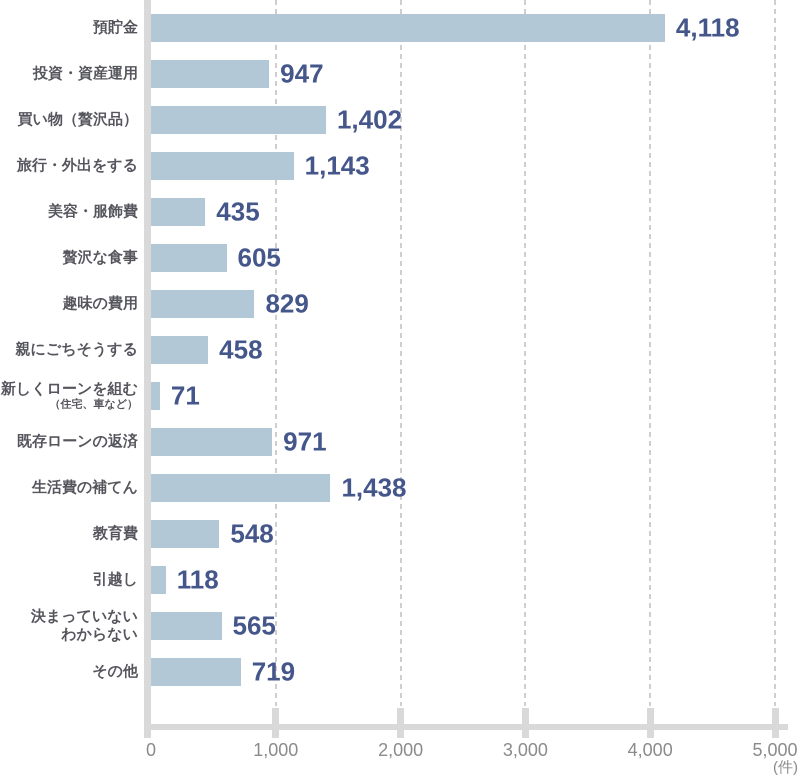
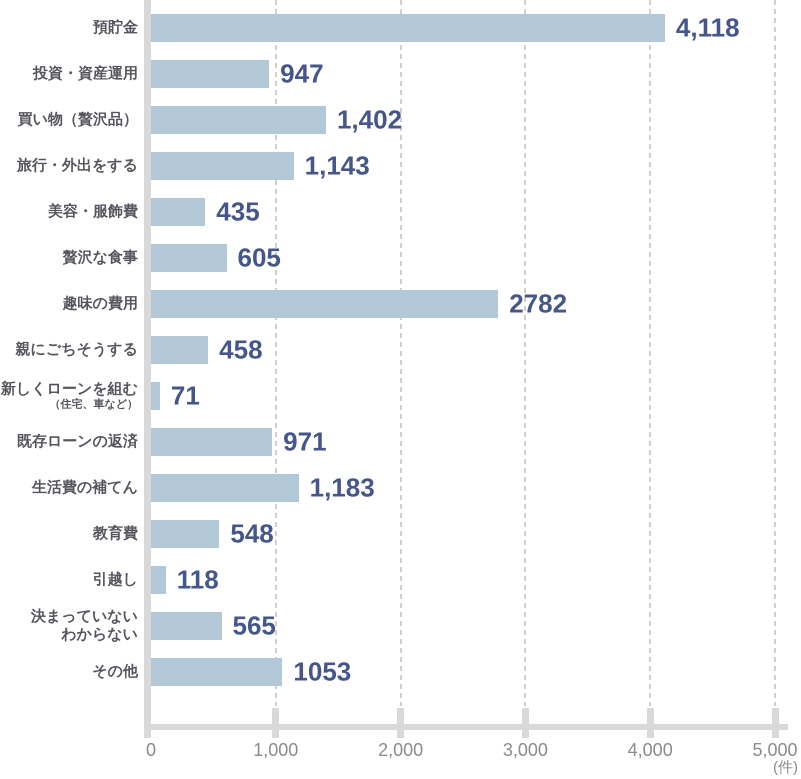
趣味の費用: 829 -> 2782
生活費の補てん: 1,438 -> 1,183
その他: 719 -> 1053
